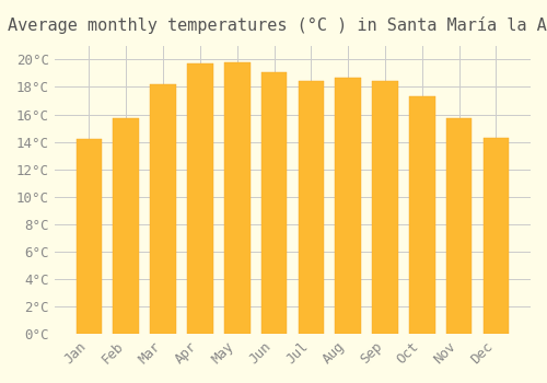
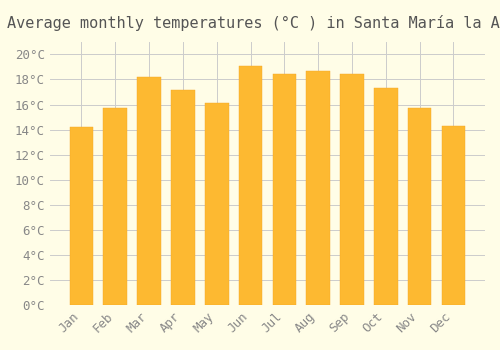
Apr: 19.7°C -> 17.2°C
May: 19.8°C -> 16.1°C
